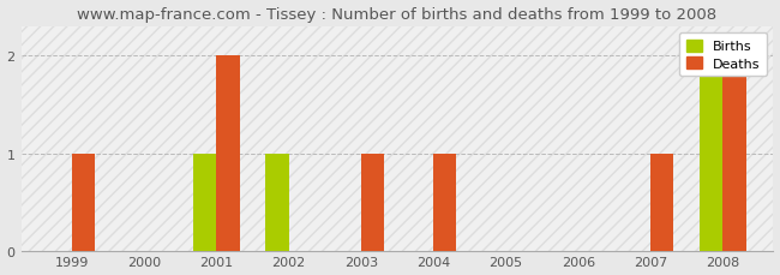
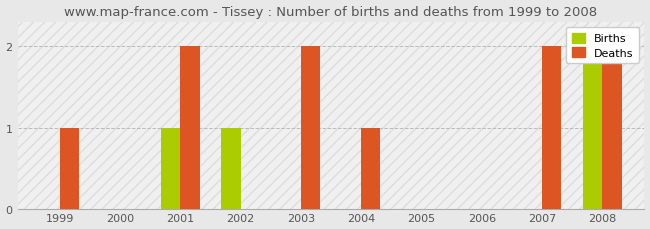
Deaths/2003: 1 -> 2
Deaths/2007: 1 -> 2
